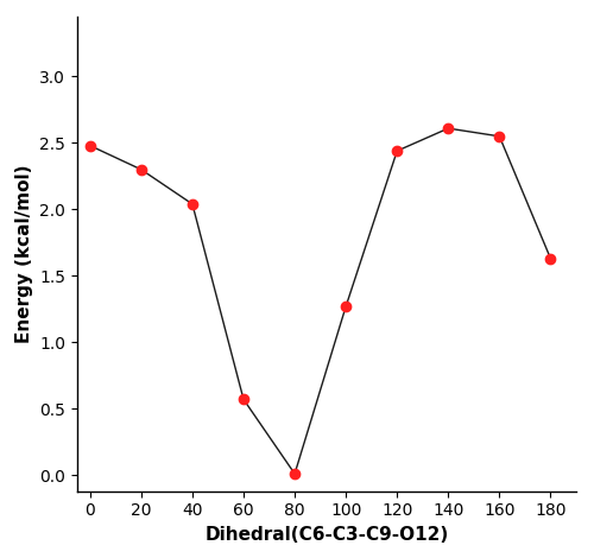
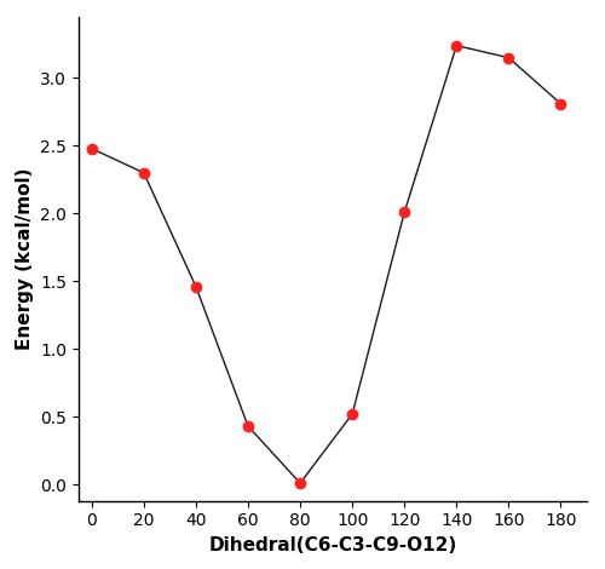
40: 2.04 -> 1.46
60: 0.57 -> 0.43
100: 1.27 -> 0.52
120: 2.44 -> 2.01
140: 2.61 -> 3.24
160: 2.55 -> 3.15
180: 1.63 -> 2.81
